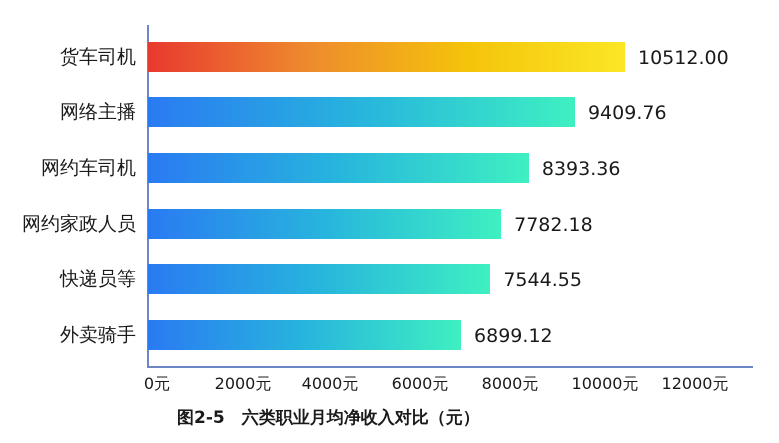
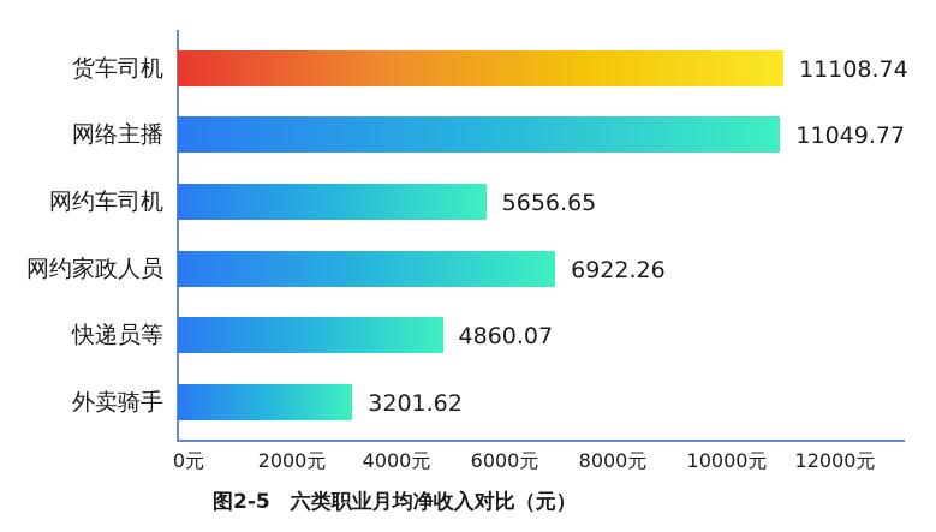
货车司机: 10512.00 -> 11108.74
网络主播: 9409.76 -> 11049.77
网约车司机: 8393.36 -> 5656.65
网约家政人员: 7782.18 -> 6922.26
快递员等: 7544.55 -> 4860.07
外卖骑手: 6899.12 -> 3201.62
